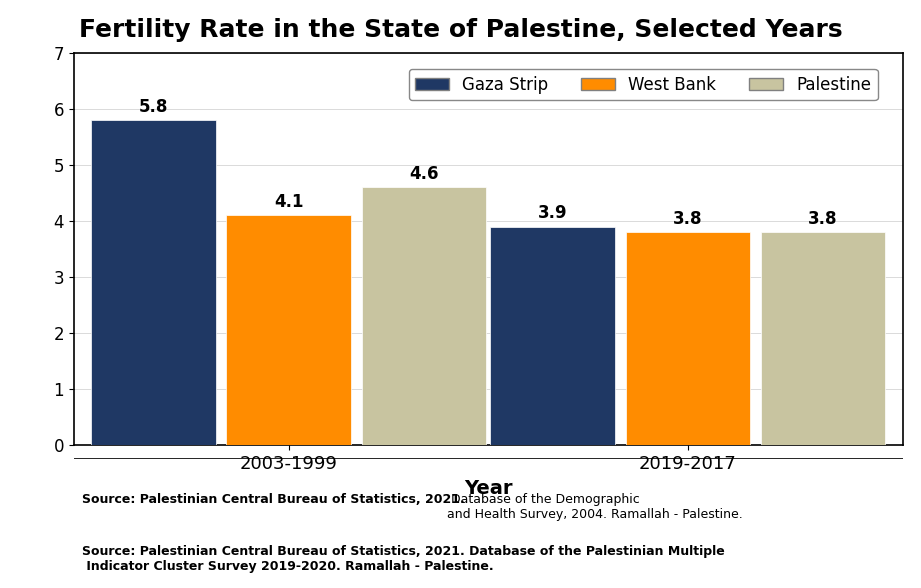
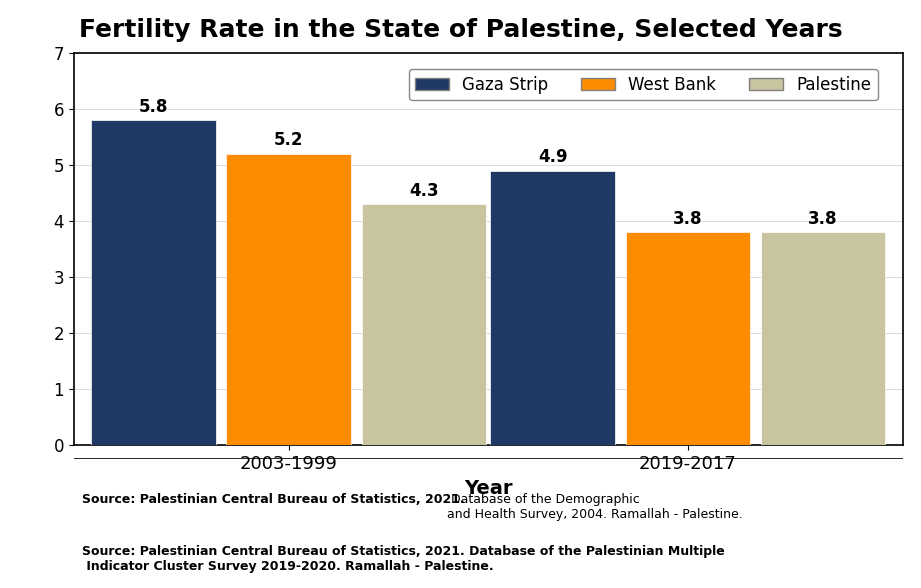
West Bank/2003-1999: 4.1 -> 5.2
Palestine/2003-1999: 4.6 -> 4.3
Gaza Strip/2019-2017: 3.9 -> 4.9
